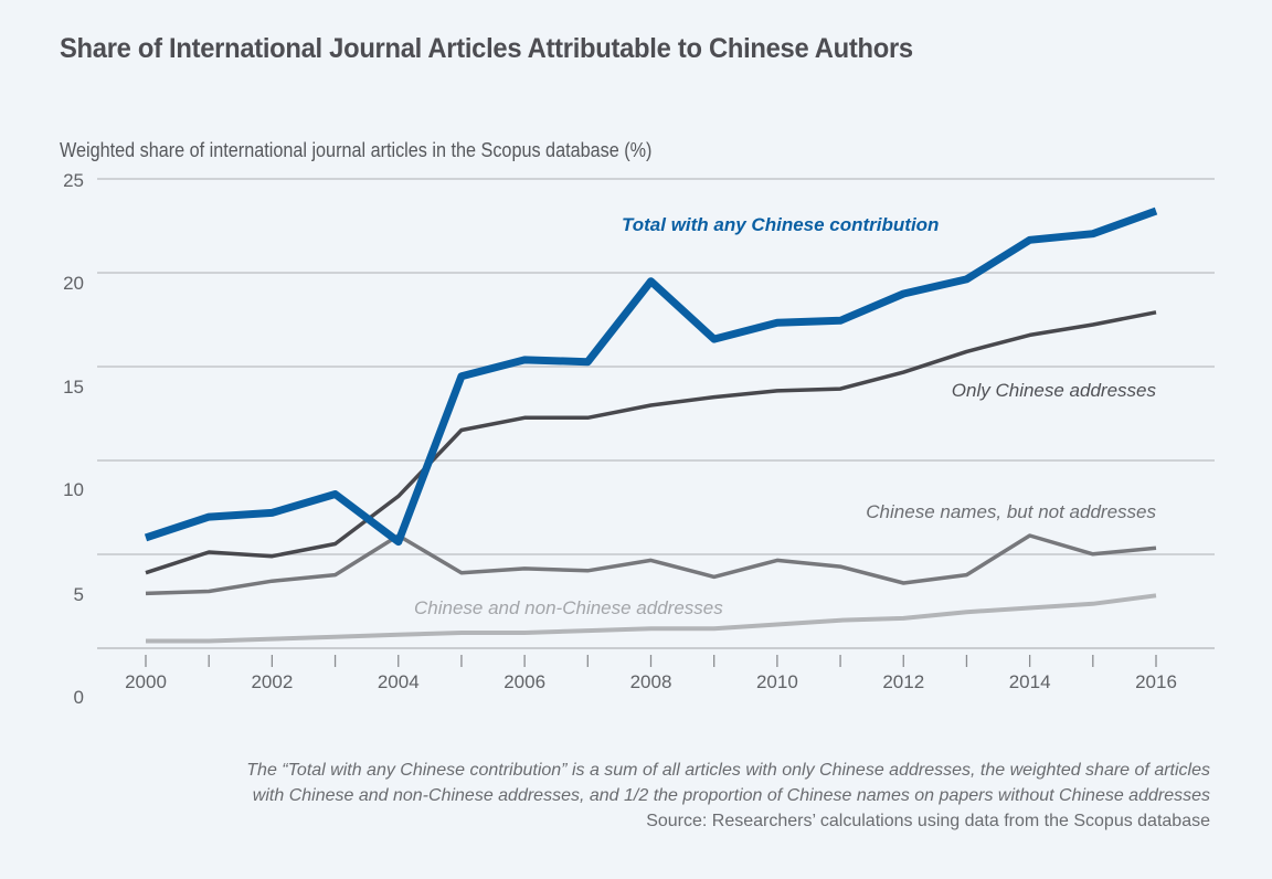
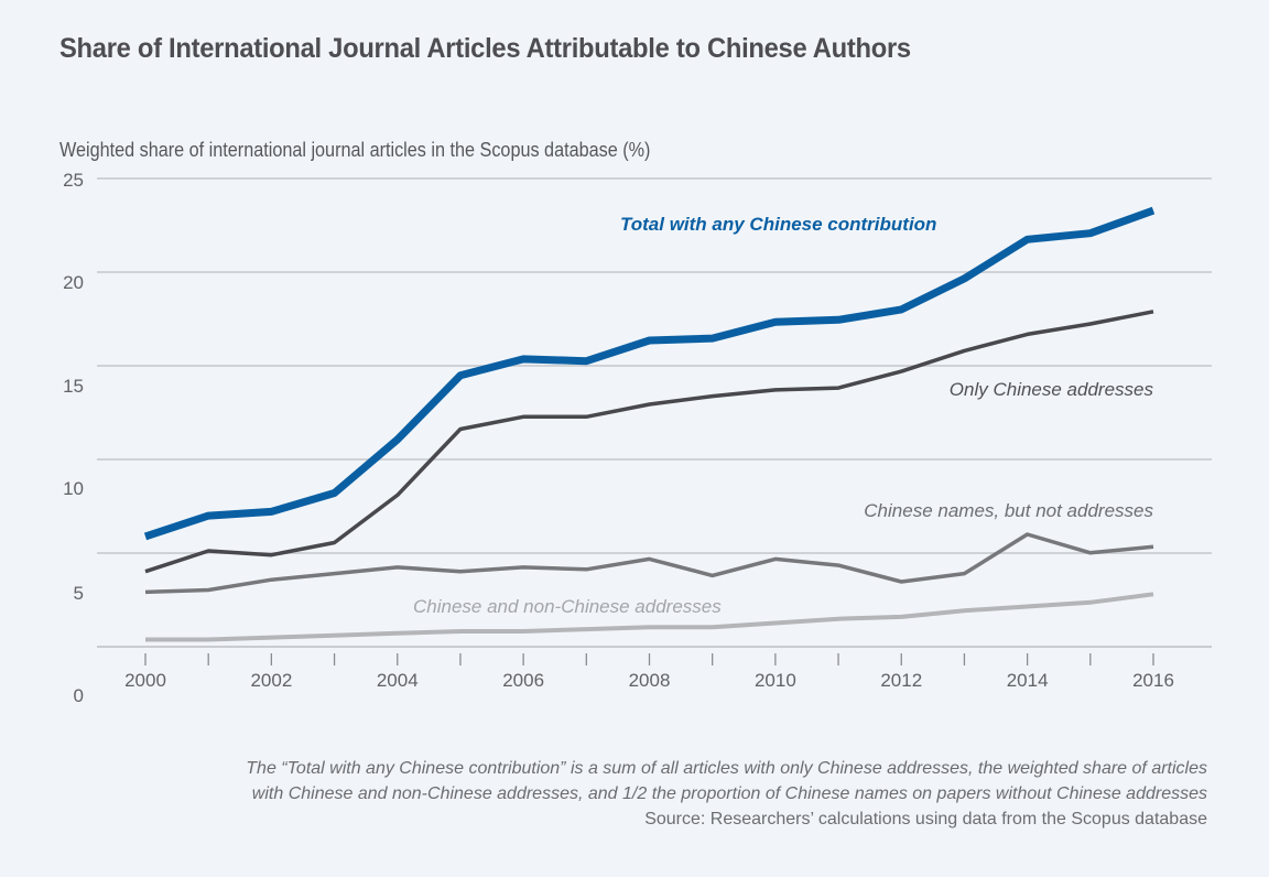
Total with any Chinese contribution/2004: 7.5 -> 12.4
Chinese names, but not addresses/2004: 7.8 -> 6.2
Total with any Chinese contribution/2008: 20.1 -> 17.2
Total with any Chinese contribution/2012: 19.5 -> 18.7
